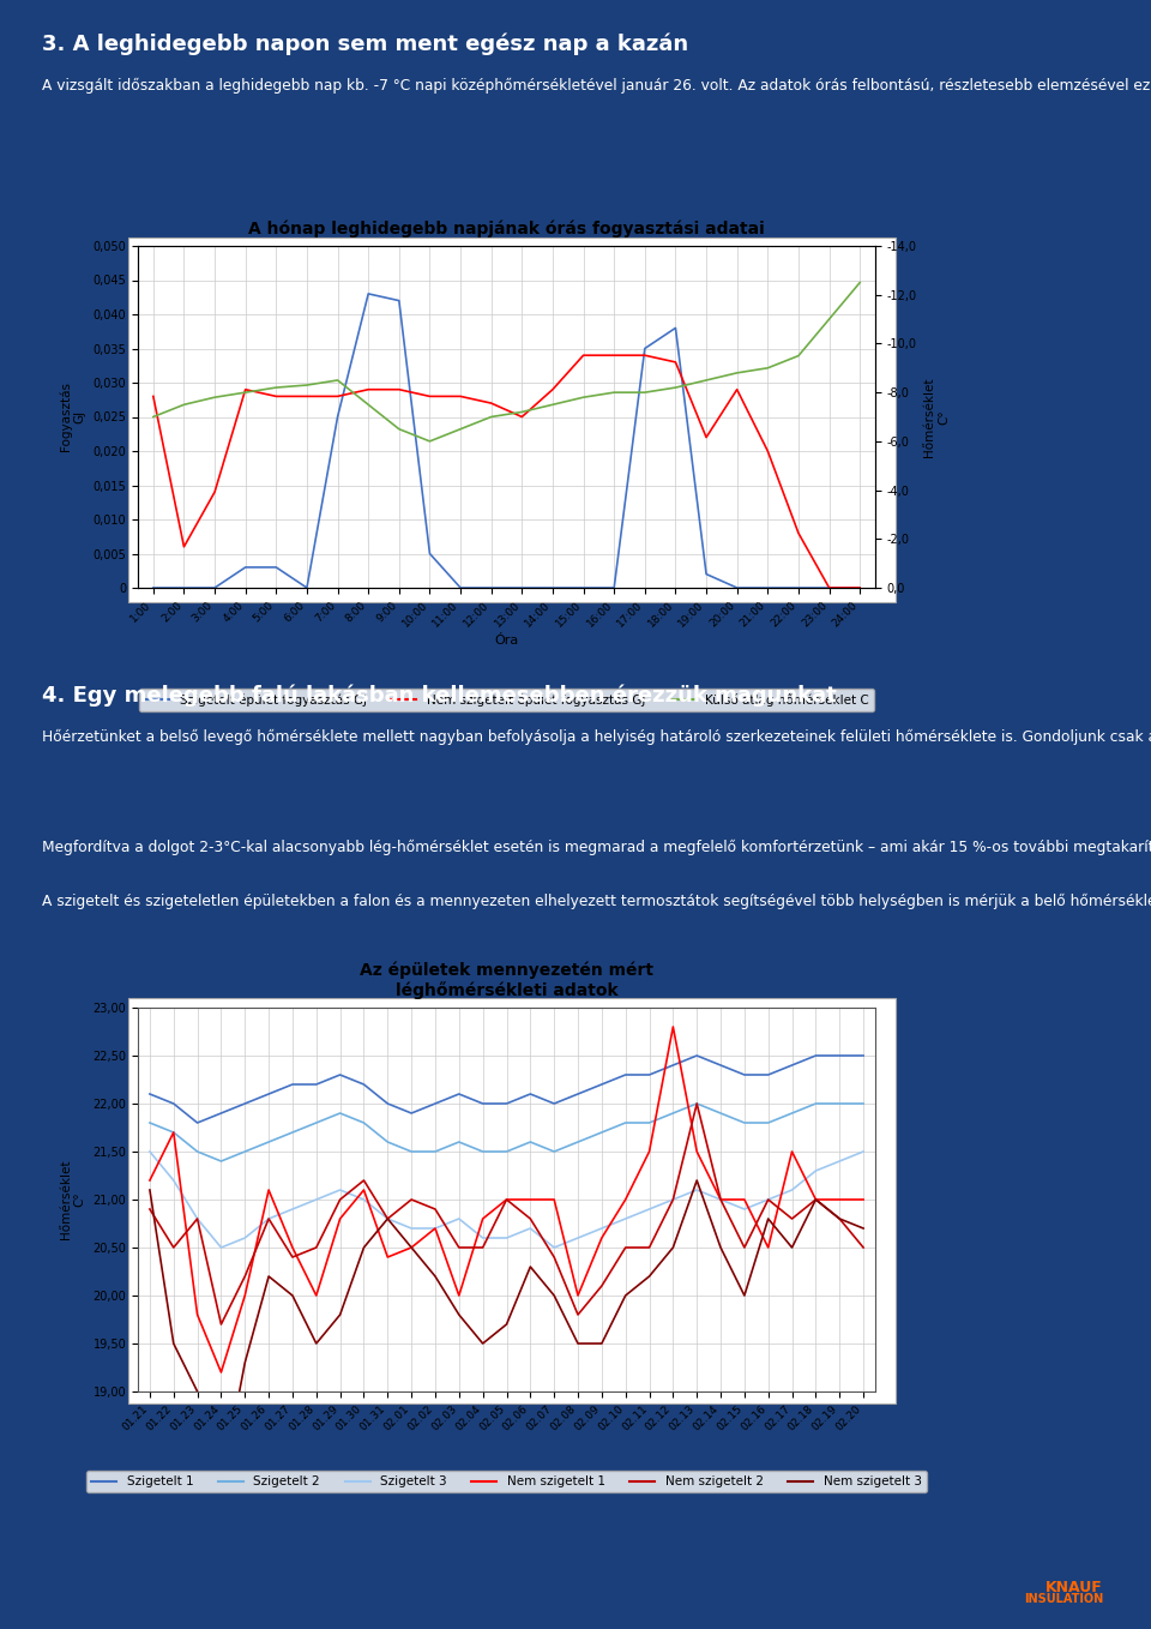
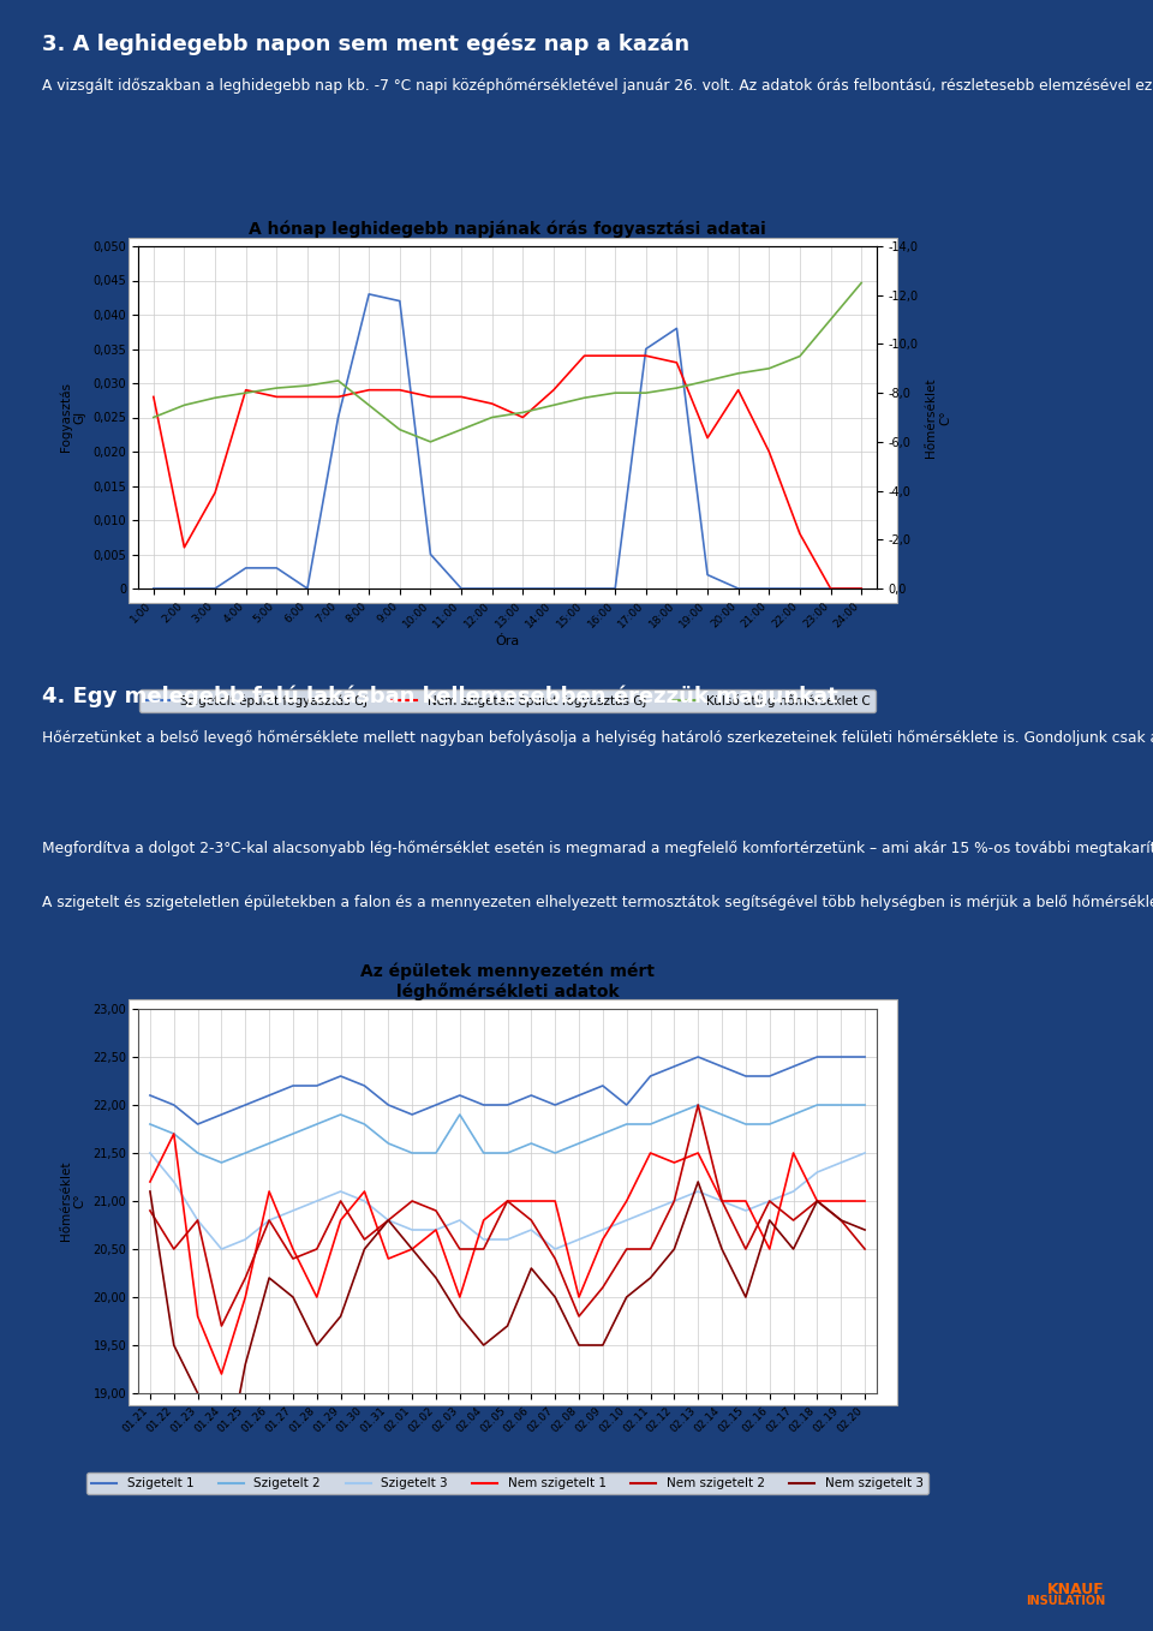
Az épületek mennyezetén mért léghőmérsékleti adatok/Nem szigetelt 2/01.30: 21,2 -> 20,6
Az épületek mennyezetén mért léghőmérsékleti adatok/Szigetelt 2/02.03: 21,6 -> 21,9
Az épületek mennyezetén mért léghőmérsékleti adatok/Szigetelt 1/02.10: 22,3 -> 22,0
Az épületek mennyezetén mért léghőmérsékleti adatok/Nem szigetelt 1/02.12: 22,8 -> 21,4
